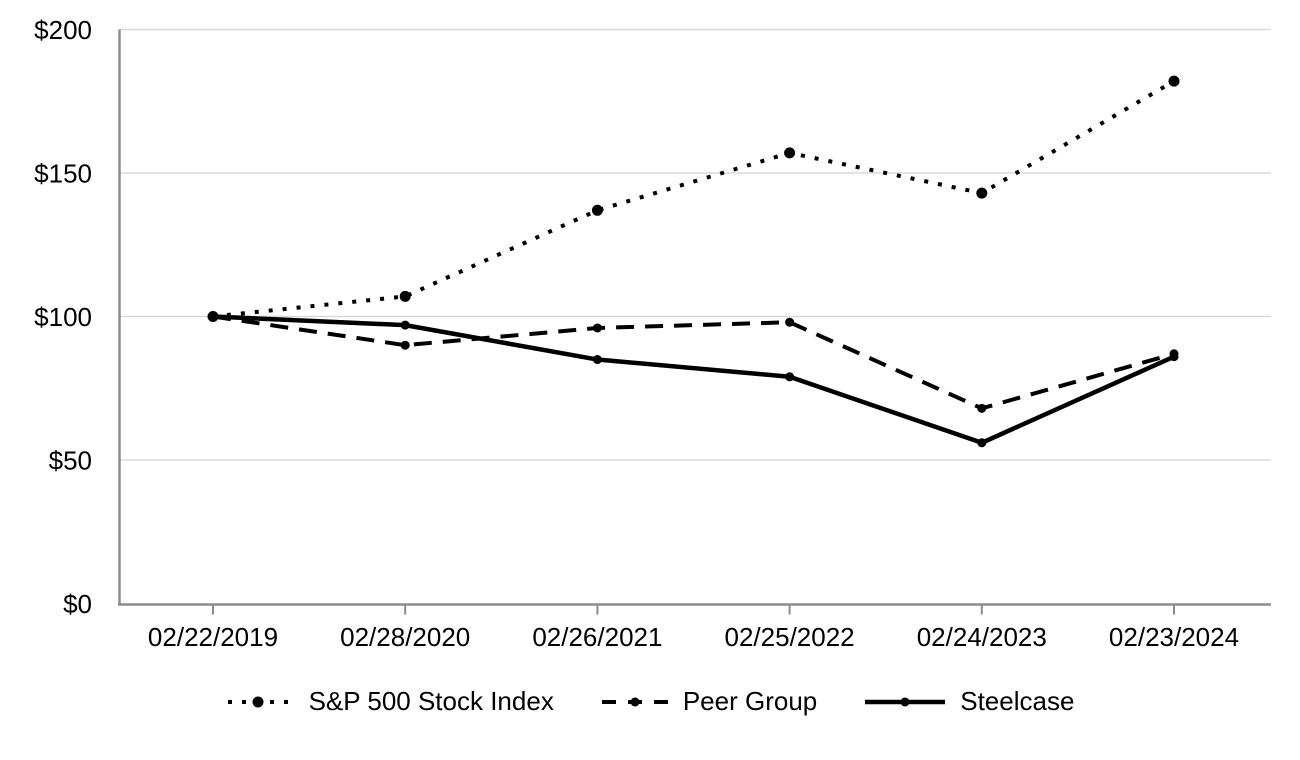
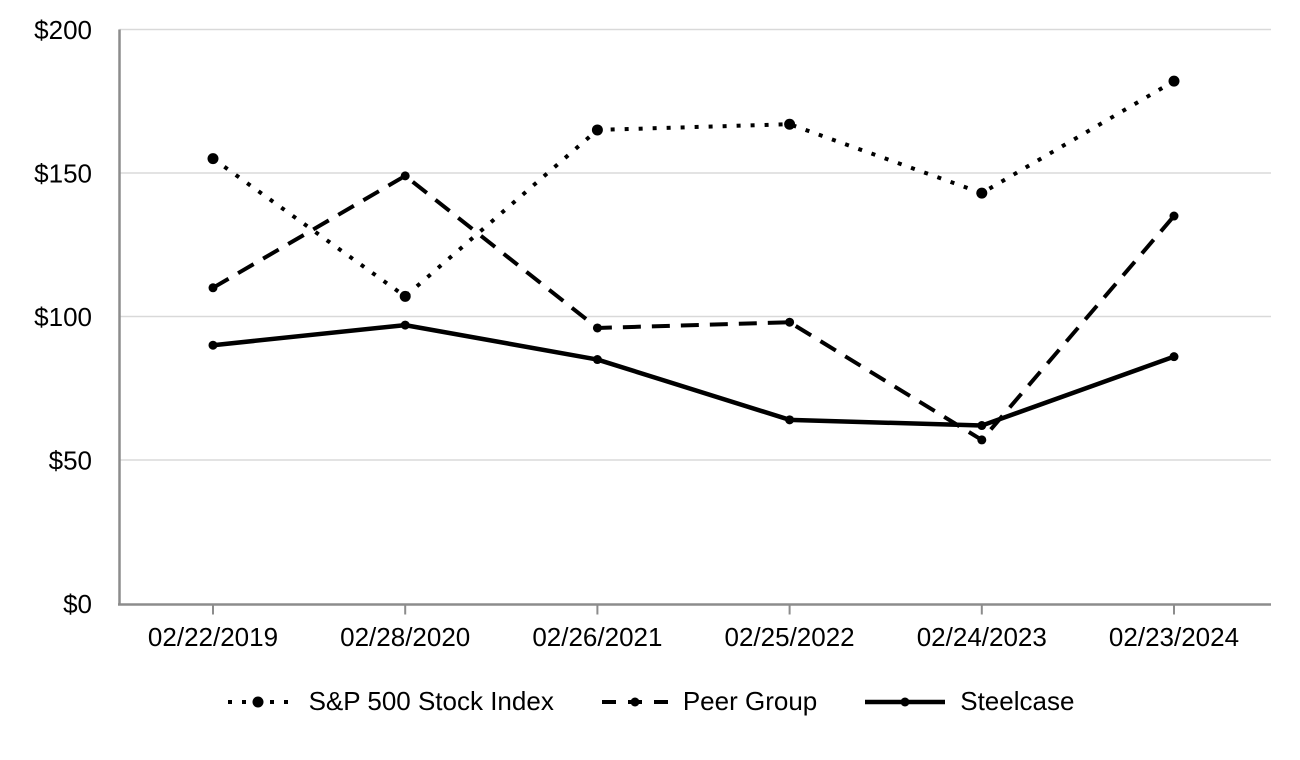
S&P 500 Stock Index/02/22/2019: $100 -> $155
Peer Group/02/22/2019: $100 -> $110
Steelcase/02/22/2019: $100 -> $90
Peer Group/02/28/2020: $90 -> $149
S&P 500 Stock Index/02/26/2021: $137 -> $165
S&P 500 Stock Index/02/25/2022: $157 -> $167
Steelcase/02/25/2022: $79 -> $64
Peer Group/02/24/2023: $68 -> $57
Steelcase/02/24/2023: $56 -> $62
Peer Group/02/23/2024: $87 -> $135
